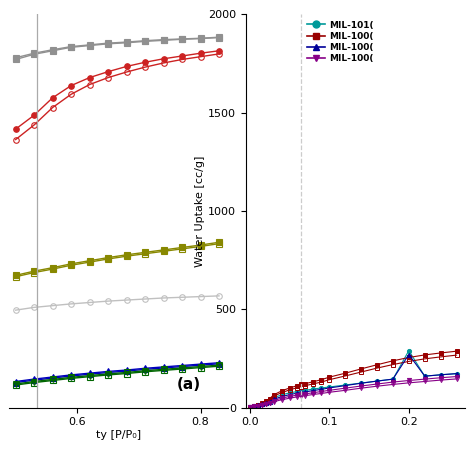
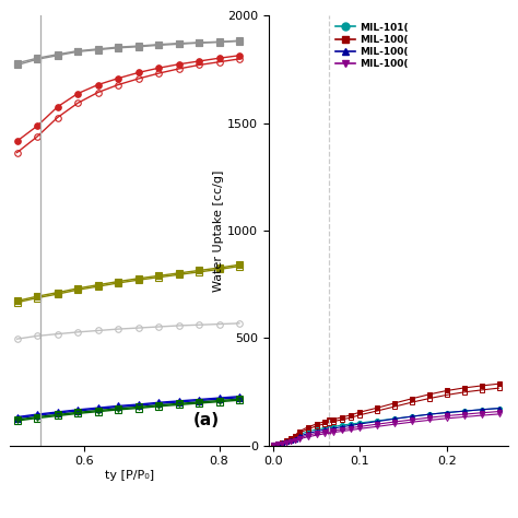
MIL-101(/0.2: 290 -> 150
MIL-100(/0.2: 270 -> 150
